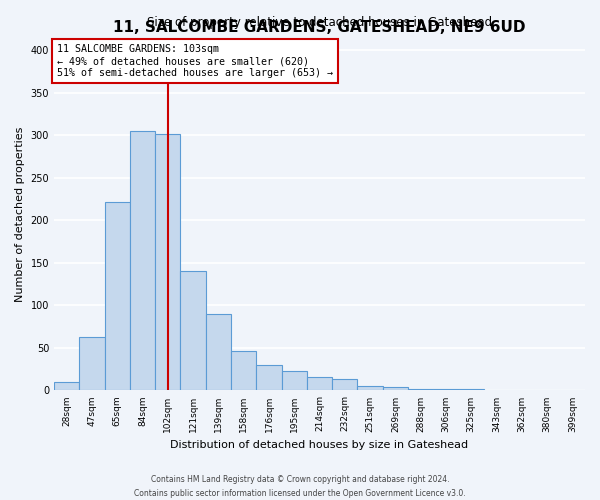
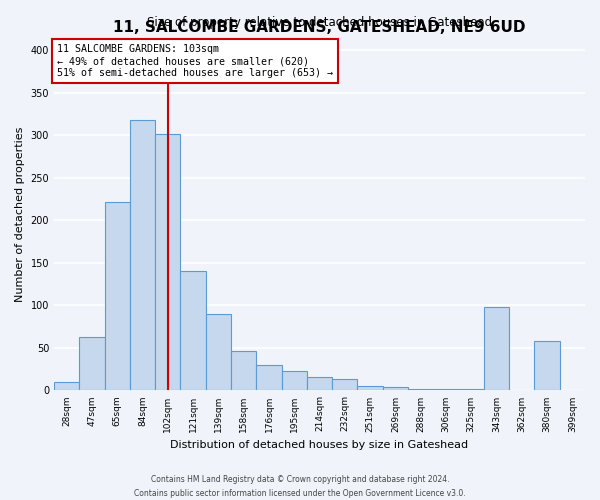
84sqm: 305 -> 318
343sqm: 1 -> 98
380sqm: 1 -> 58
